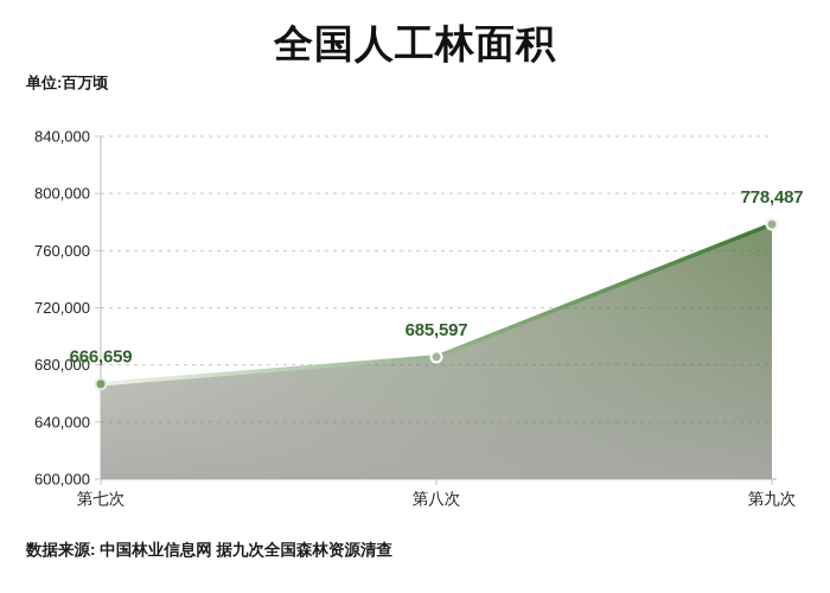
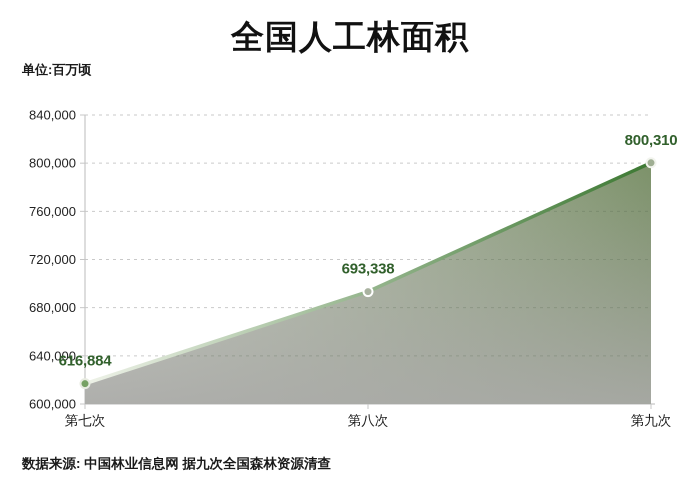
第七次: 666,659 -> 616,884
第八次: 685,597 -> 693,338
第九次: 778,487 -> 800,310
